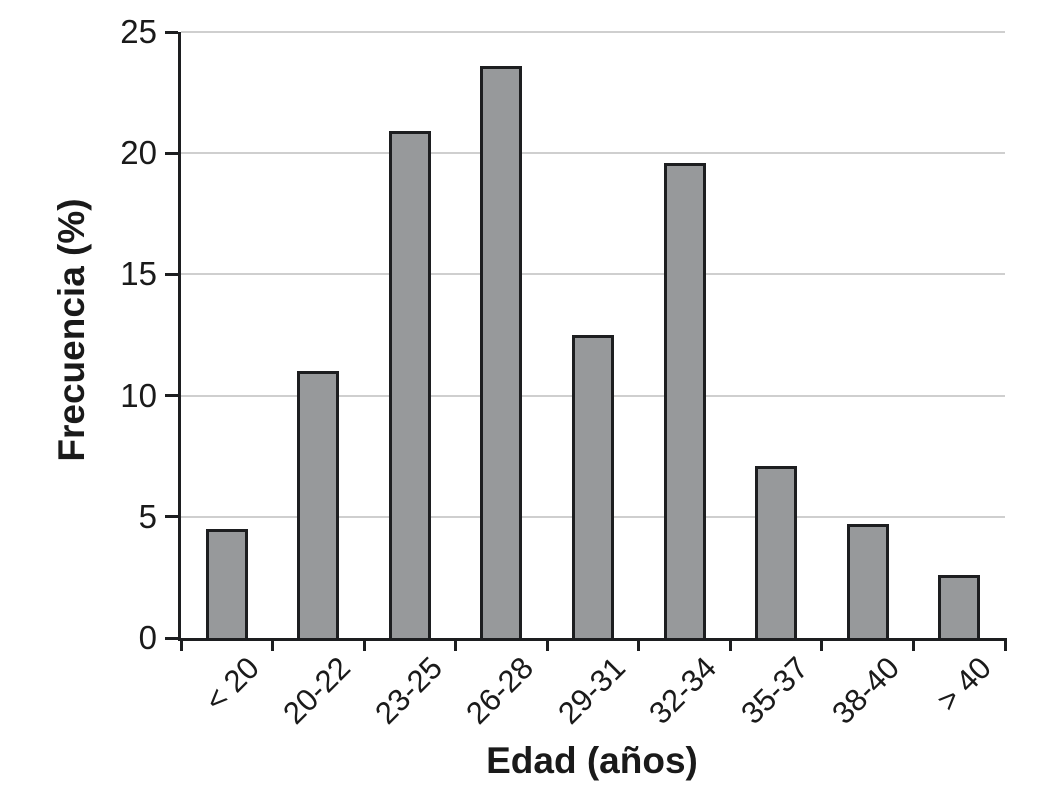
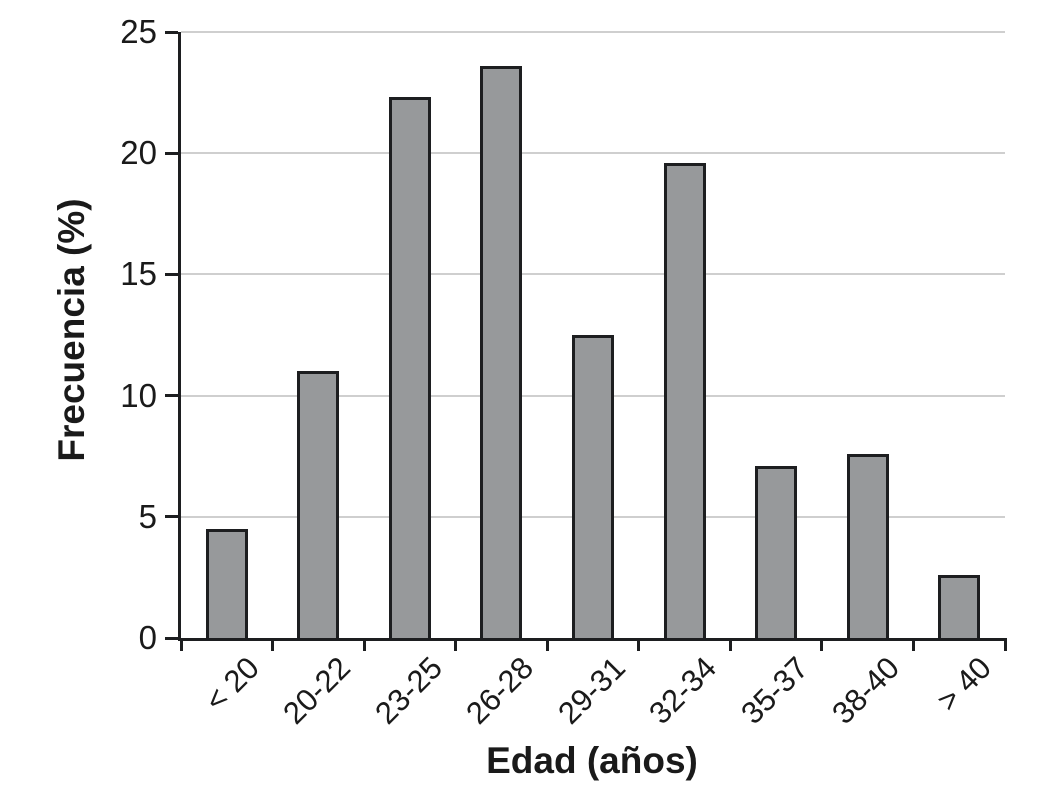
23-25: 20.9 -> 22.3
38-40: 4.7 -> 7.6
